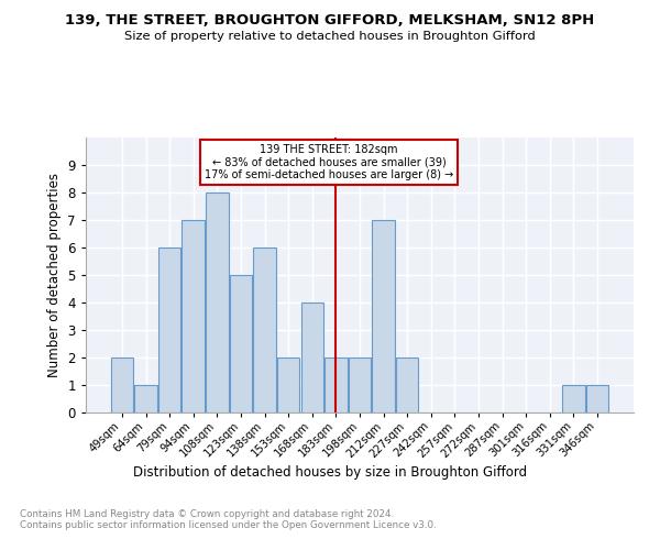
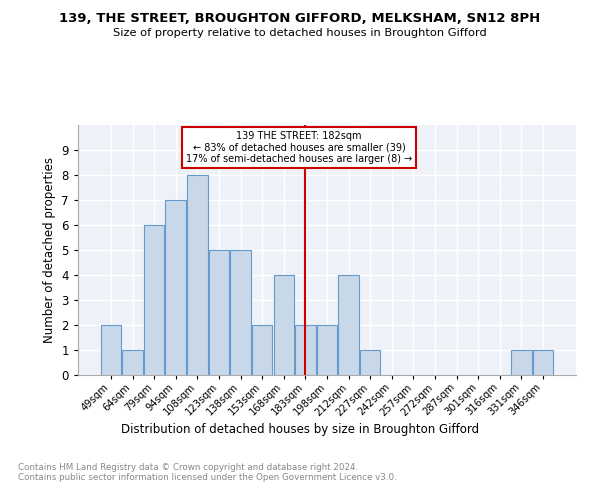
138sqm: 6 -> 5
212sqm: 7 -> 4
227sqm: 2 -> 1
